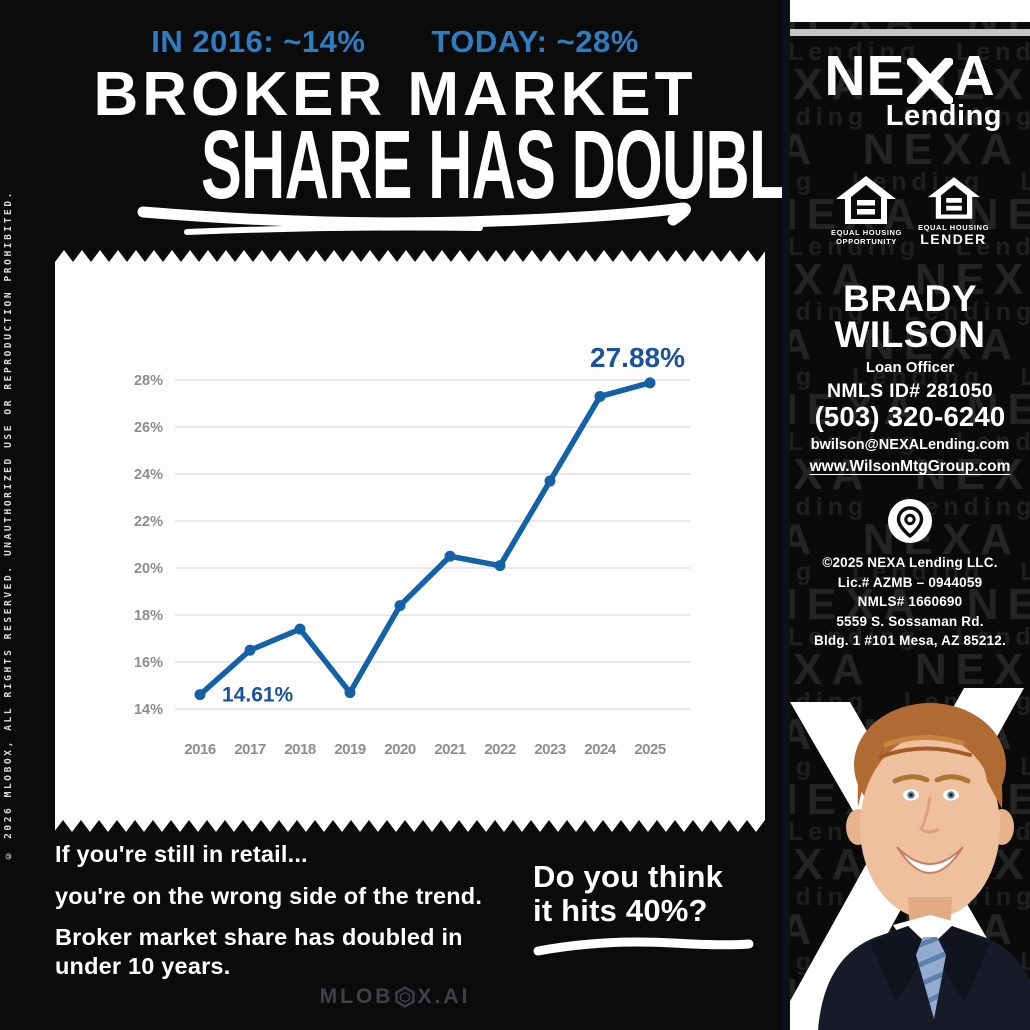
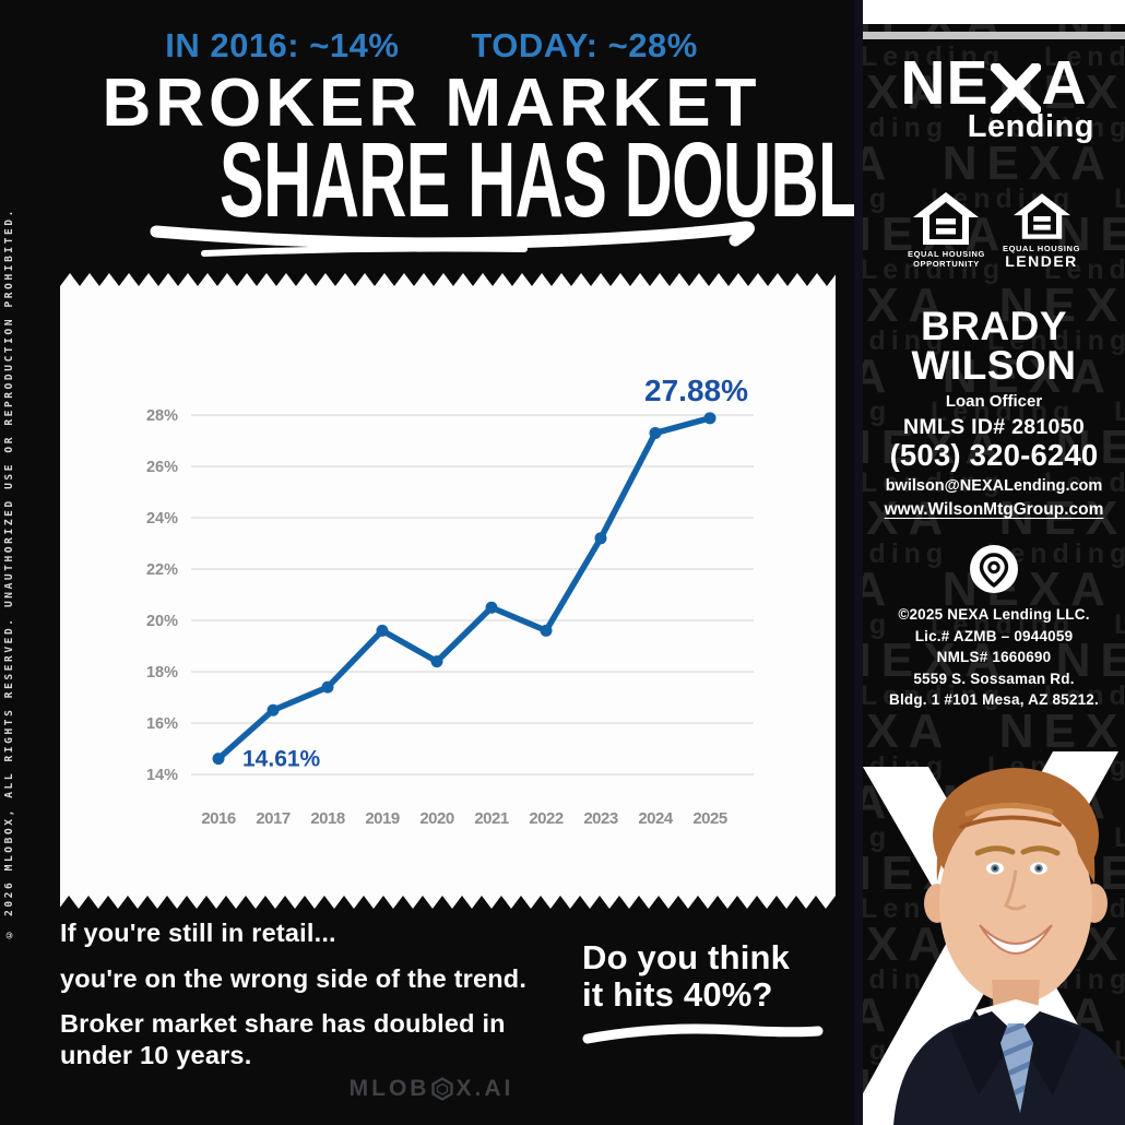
2019: 14.7% -> 19.6%
2022: 20.1% -> 19.6%
2023: 23.7% -> 23.2%
